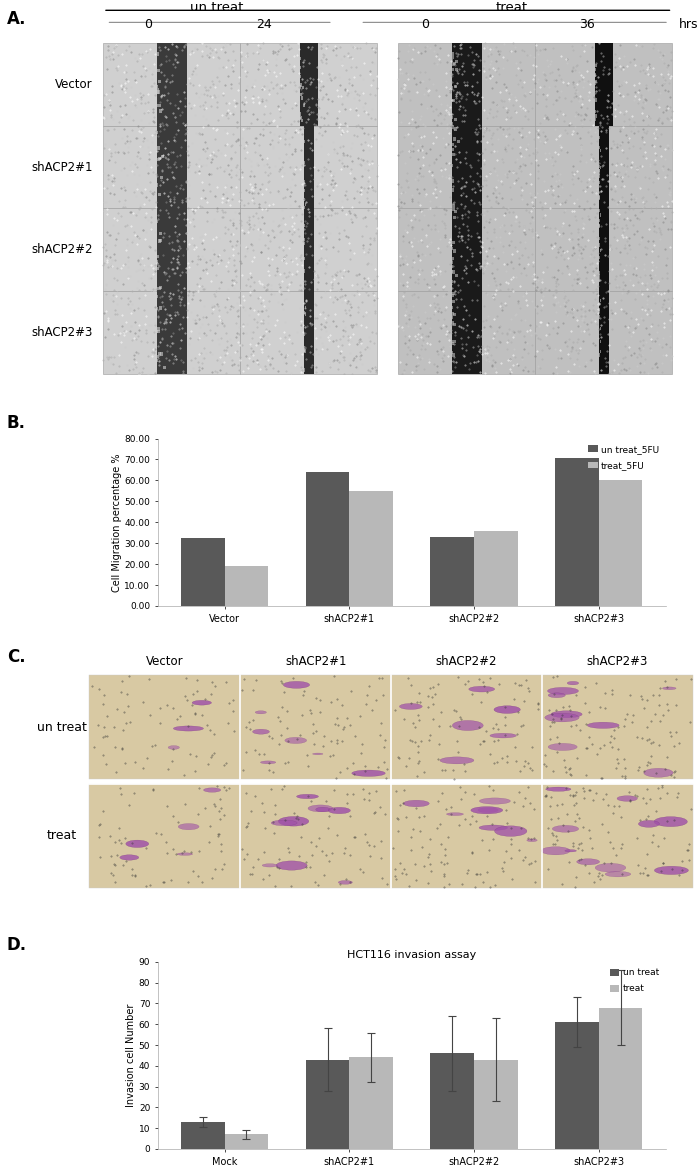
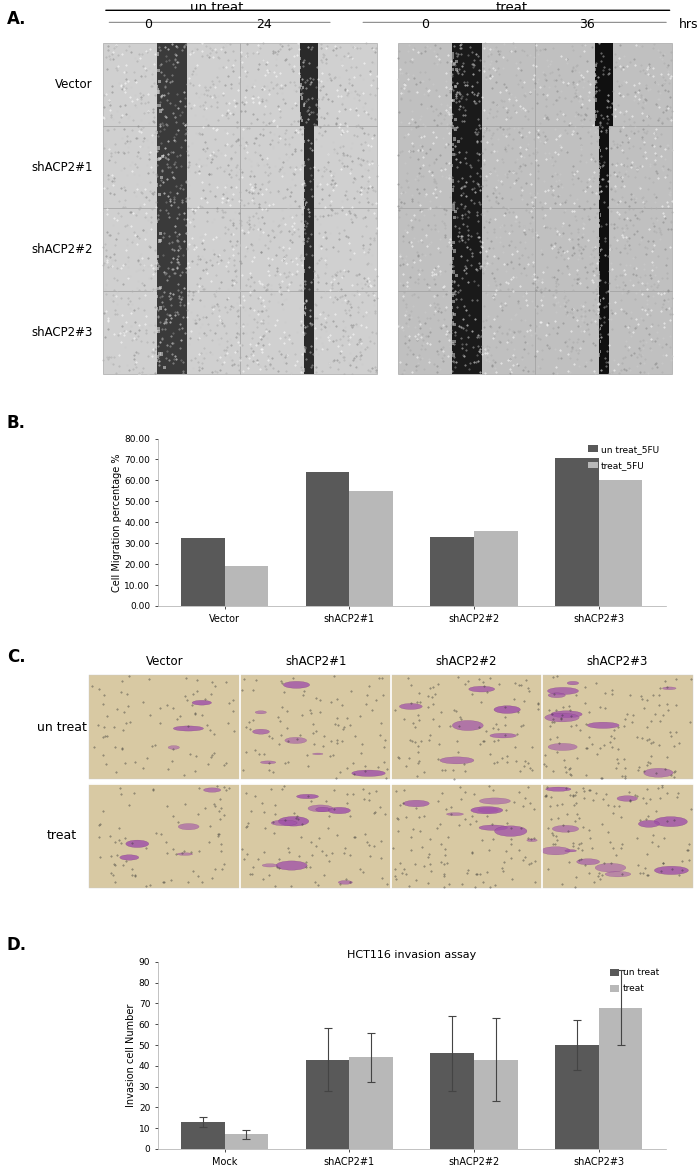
HCT116 invasion assay/un treat/shACP2#3: 61 -> 50
